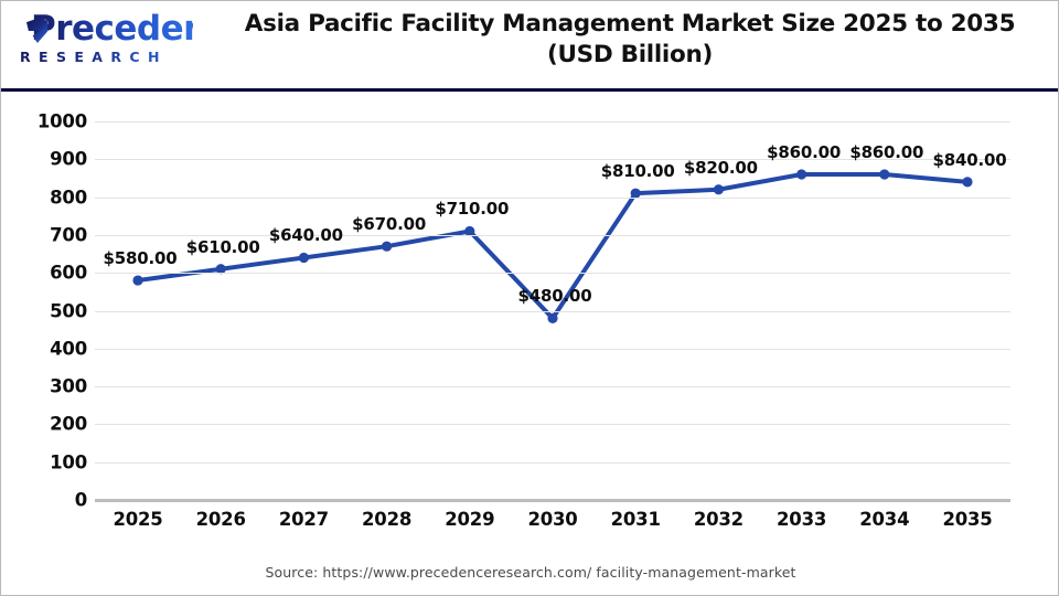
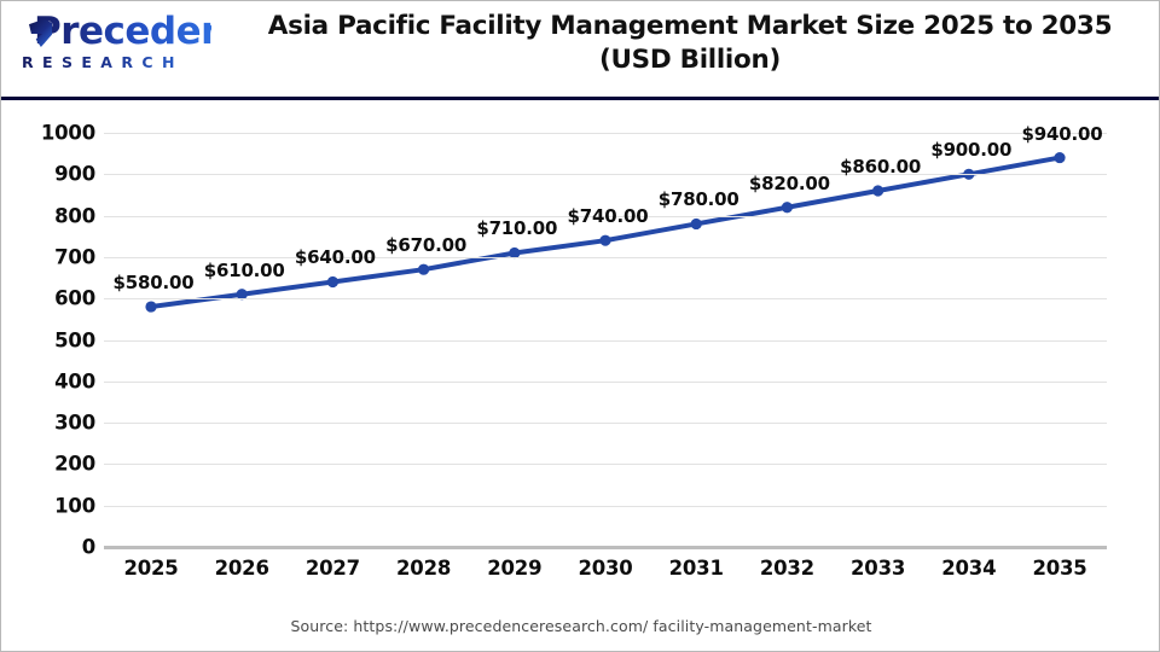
2030: $480.00 -> $740.00
2031: $810.00 -> $780.00
2034: $860.00 -> $900.00
2035: $840.00 -> $940.00
